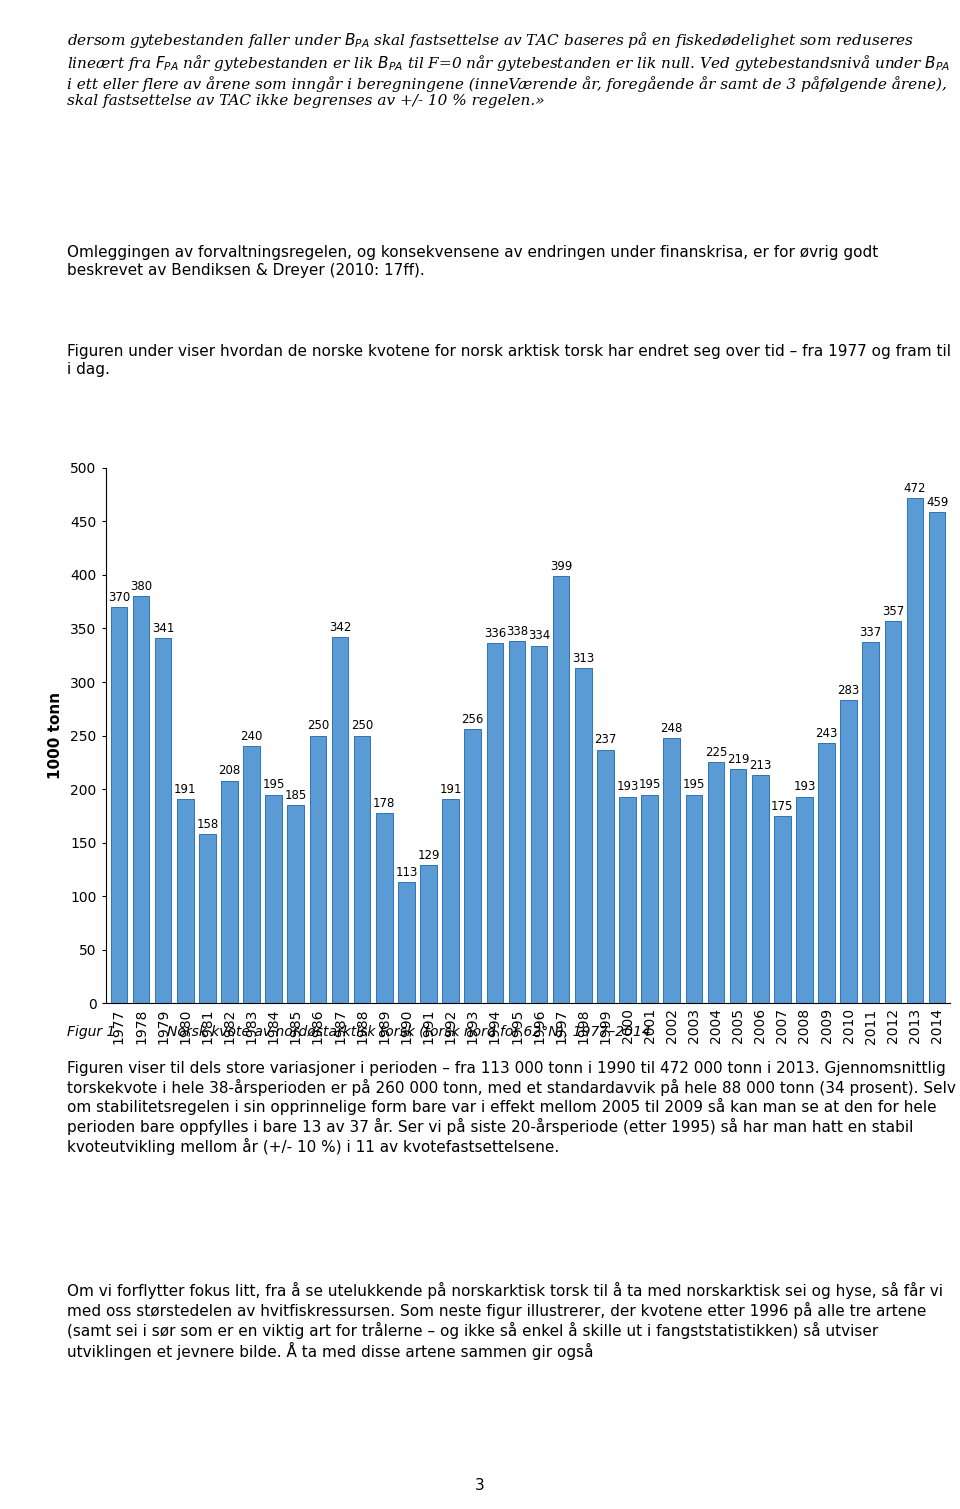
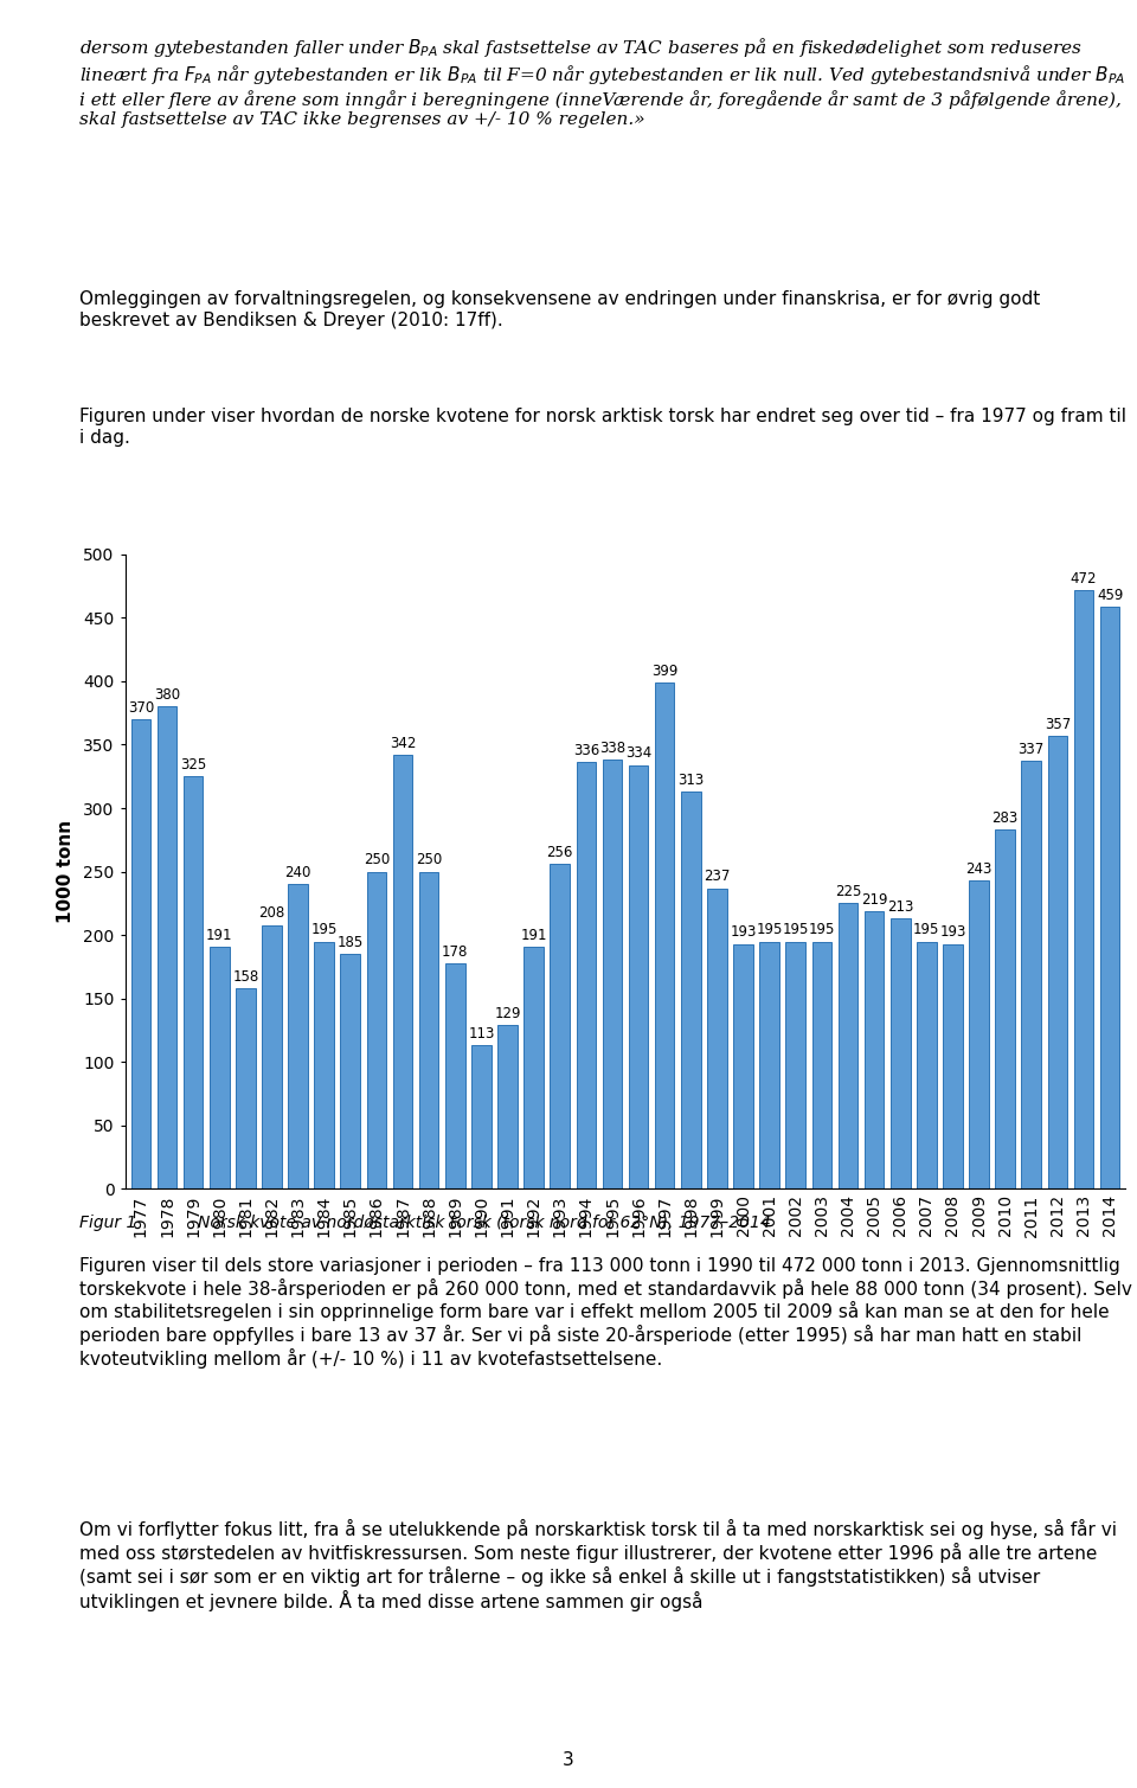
1979: 341 -> 325
2002: 248 -> 195
2007: 175 -> 195
